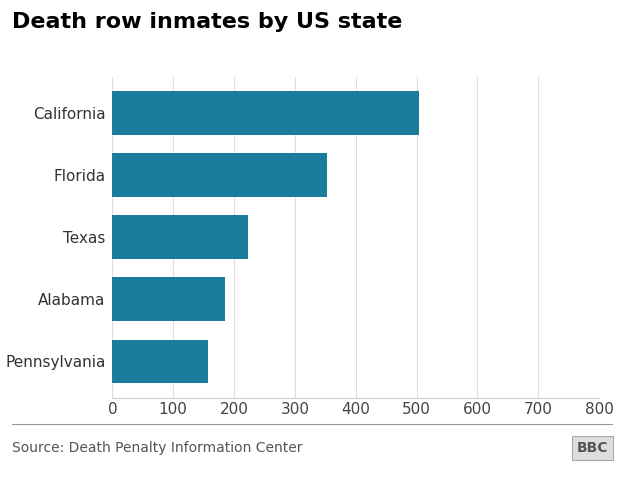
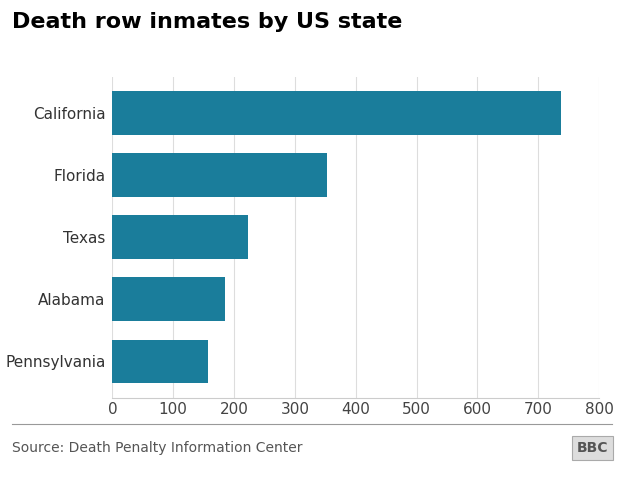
California: 504 -> 737
